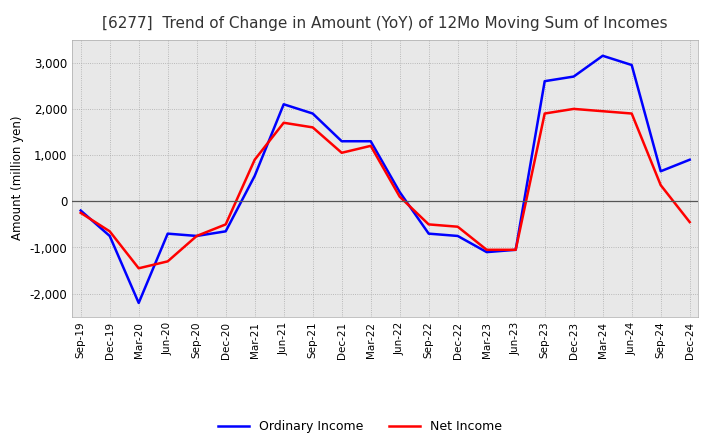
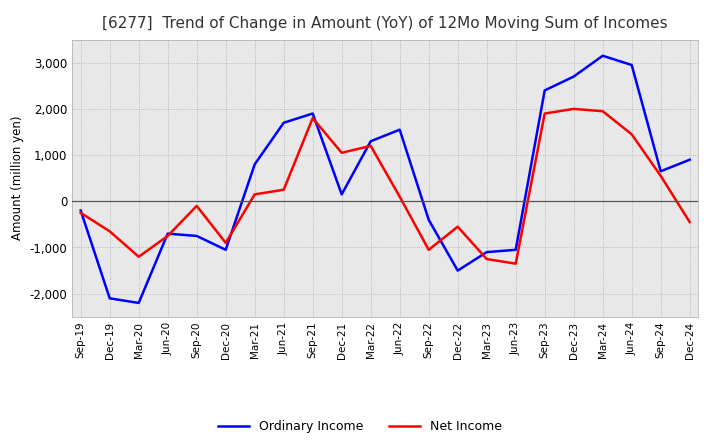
Ordinary Income/Dec-19: -750 -> -2,100
Net Income/Mar-20: -1,450 -> -1,200
Net Income/Jun-20: -1,300 -> -750
Net Income/Sep-20: -750 -> -100
Ordinary Income/Dec-20: -650 -> -1,050
Net Income/Dec-20: -500 -> -900
Ordinary Income/Mar-21: 550 -> 800
Net Income/Mar-21: 900 -> 150
Ordinary Income/Jun-21: 2,100 -> 1,700
Net Income/Jun-21: 1,700 -> 250
Net Income/Sep-21: 1,600 -> 1,800
Ordinary Income/Dec-21: 1,300 -> 150
Ordinary Income/Jun-22: 200 -> 1,550
Ordinary Income/Sep-22: -700 -> -400
Net Income/Sep-22: -500 -> -1,050
Ordinary Income/Dec-22: -750 -> -1,500
Net Income/Mar-23: -1,050 -> -1,250
Net Income/Jun-23: -1,050 -> -1,350
Ordinary Income/Sep-23: 2,600 -> 2,400
Net Income/Jun-24: 1,900 -> 1,450
Net Income/Sep-24: 350 -> 550
